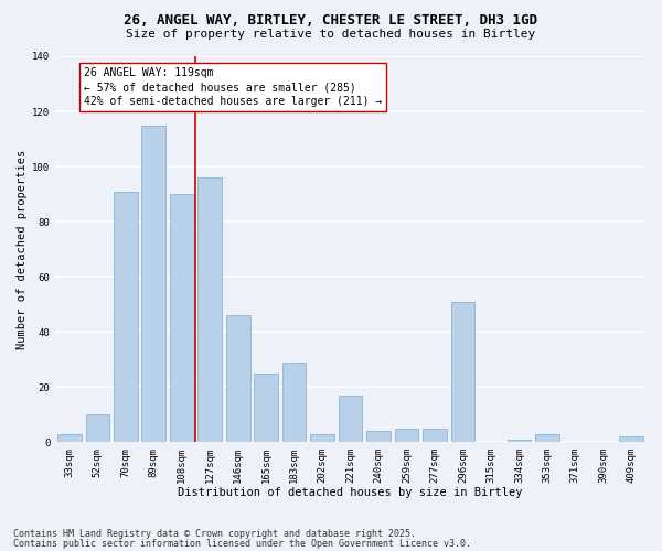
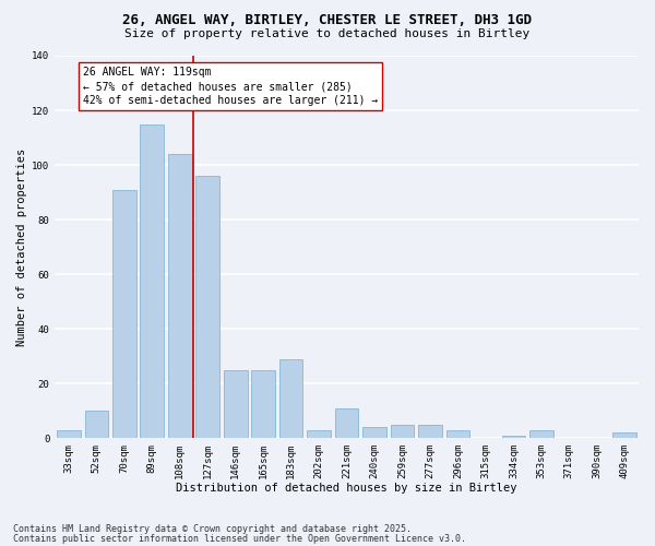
108sqm: 90 -> 104
146sqm: 46 -> 25
221sqm: 17 -> 11
296sqm: 51 -> 3
